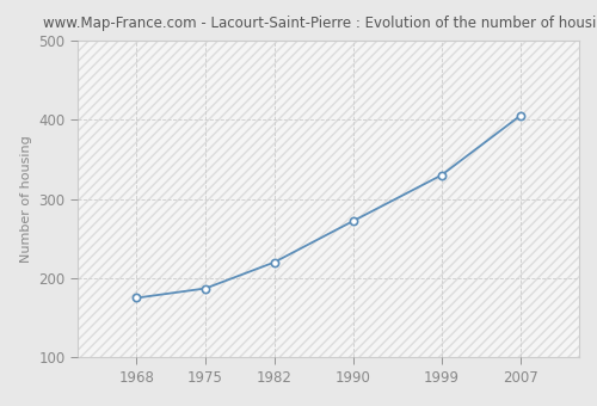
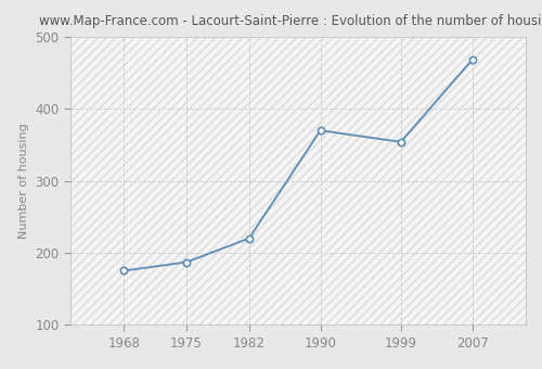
1990: 272 -> 370
1999: 330 -> 354
2007: 405 -> 468
